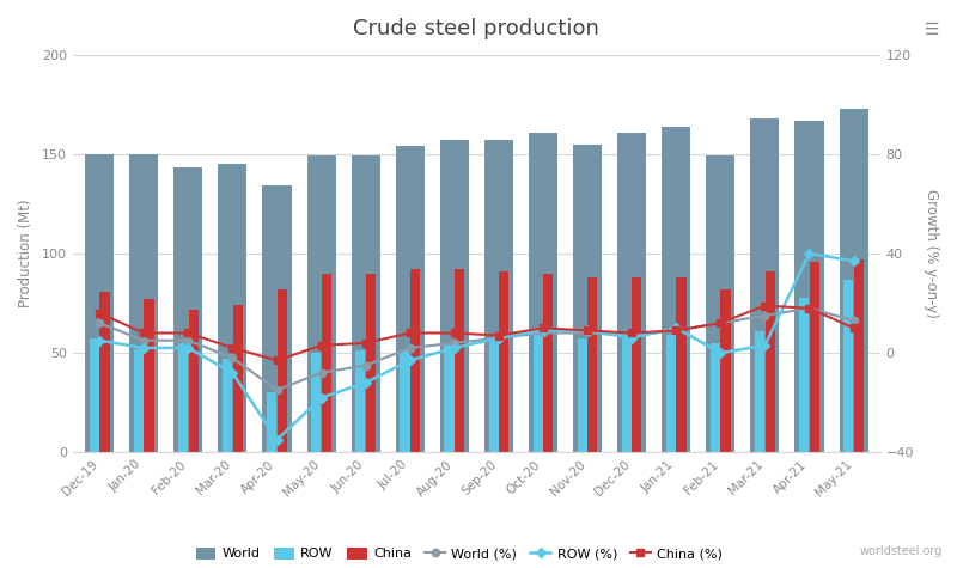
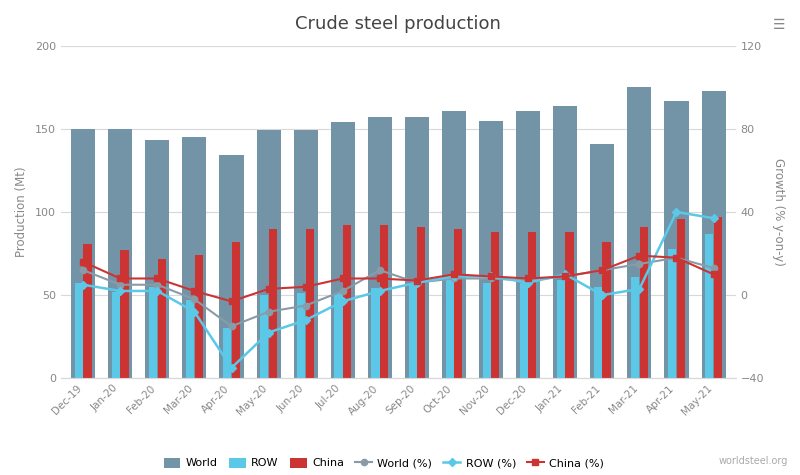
World (%)/Aug-20: 4 -> 12
World/Feb-21: 149 -> 141
World/Mar-21: 168 -> 175
